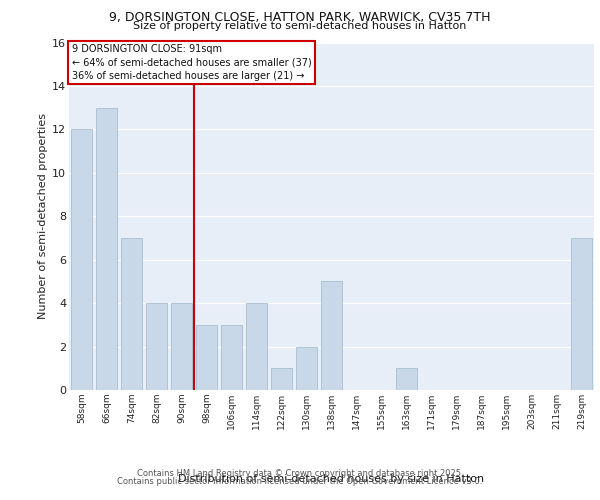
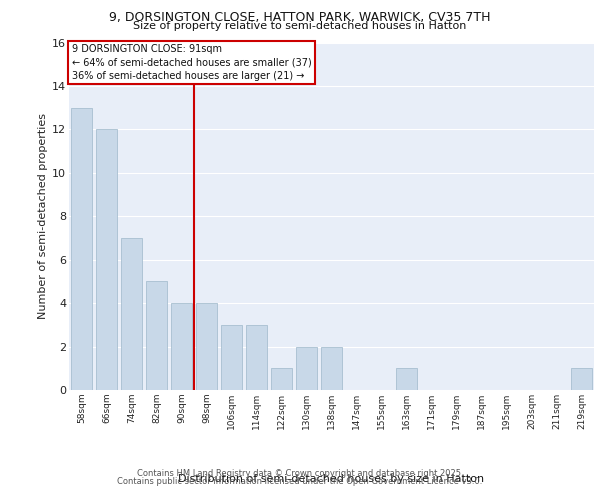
58sqm: 12 -> 13
66sqm: 13 -> 12
82sqm: 4 -> 5
98sqm: 3 -> 4
114sqm: 4 -> 3
138sqm: 5 -> 2
219sqm: 7 -> 1
